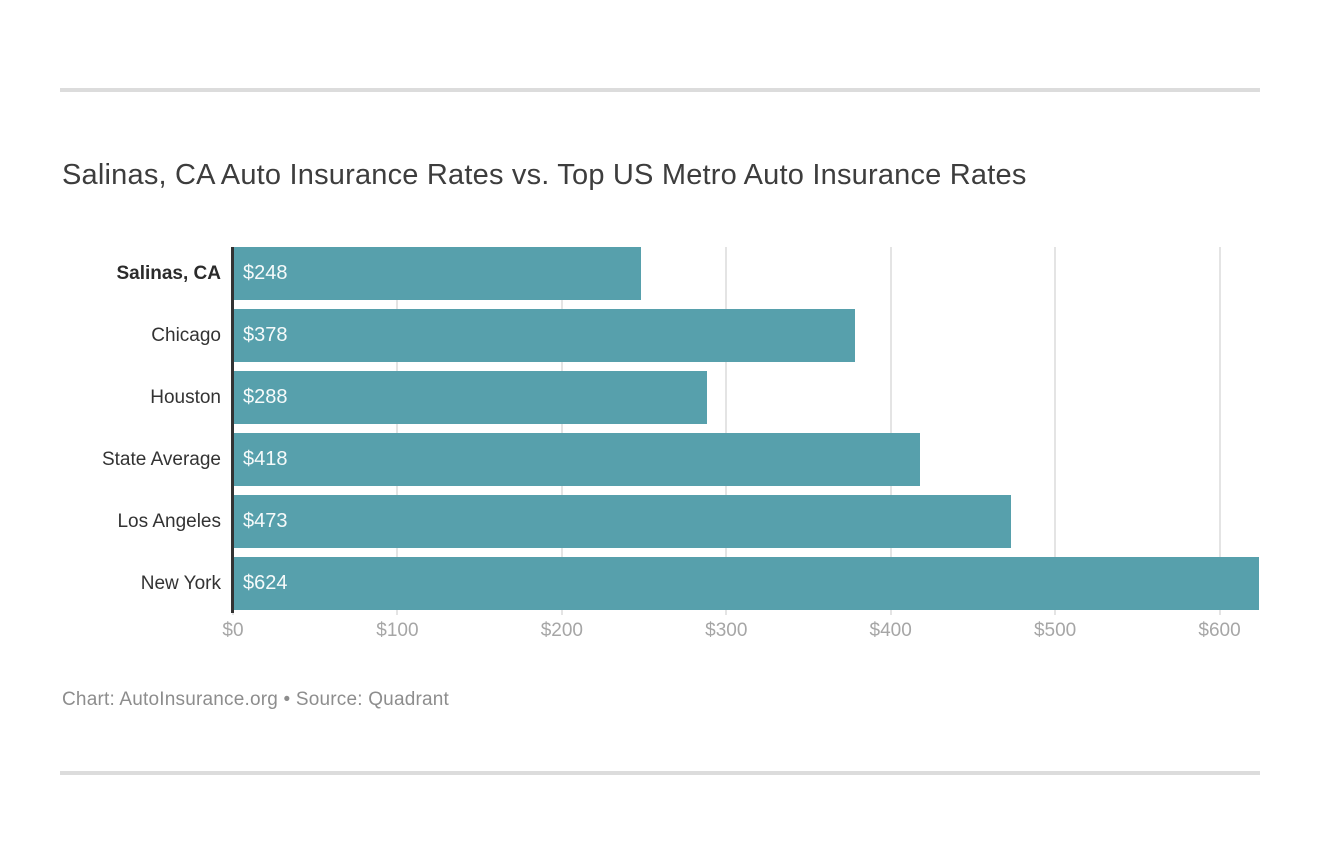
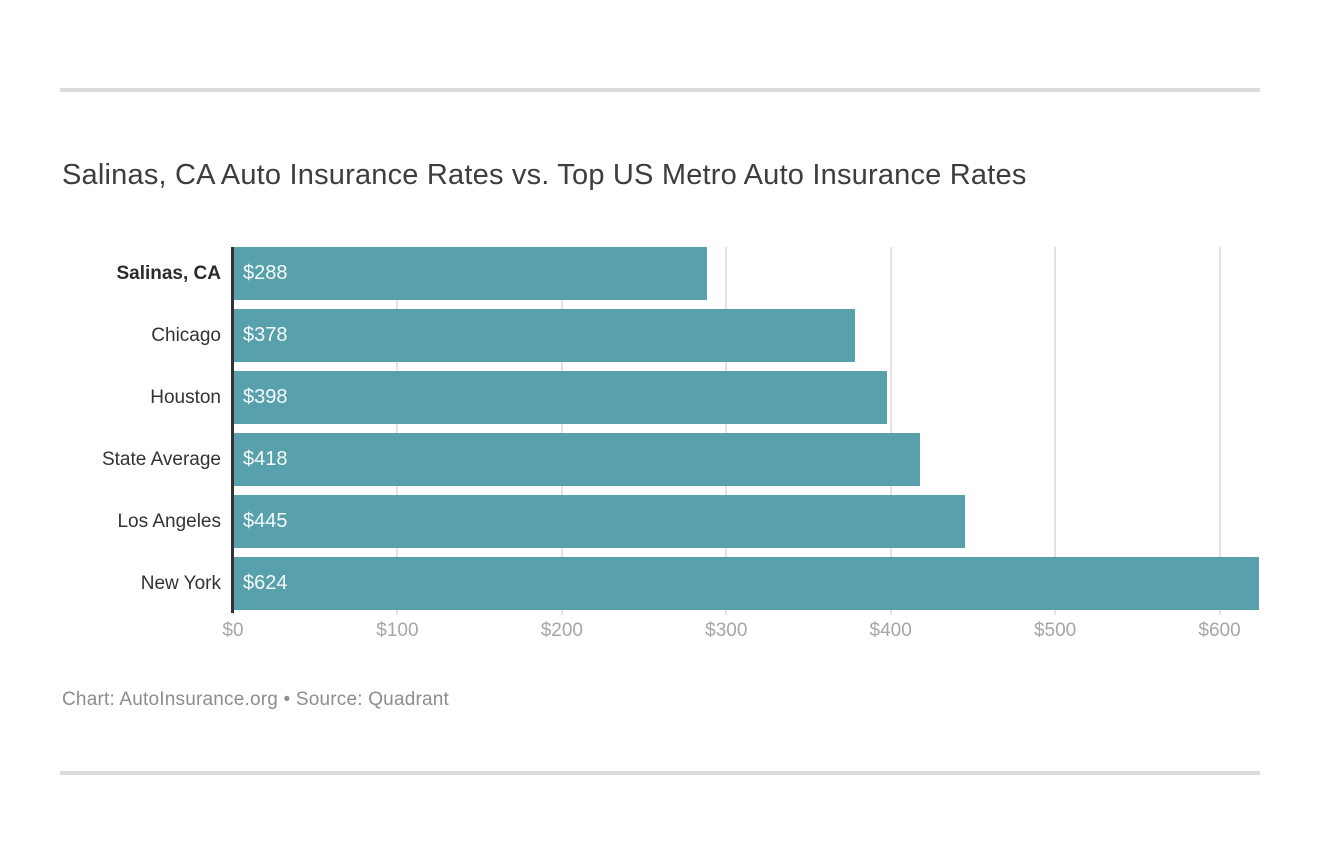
Salinas, CA: $248 -> $288
Houston: $288 -> $398
Los Angeles: $473 -> $445
